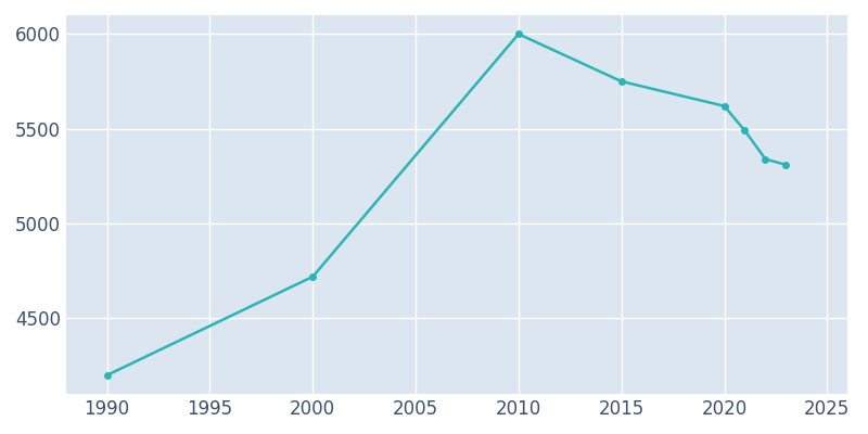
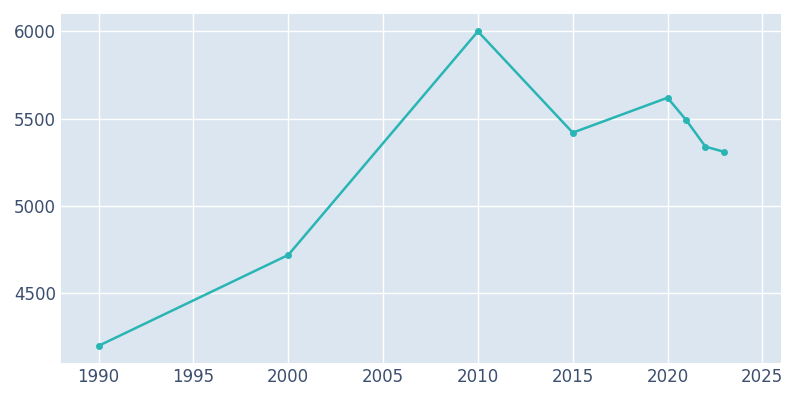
2015: 5750 -> 5420
